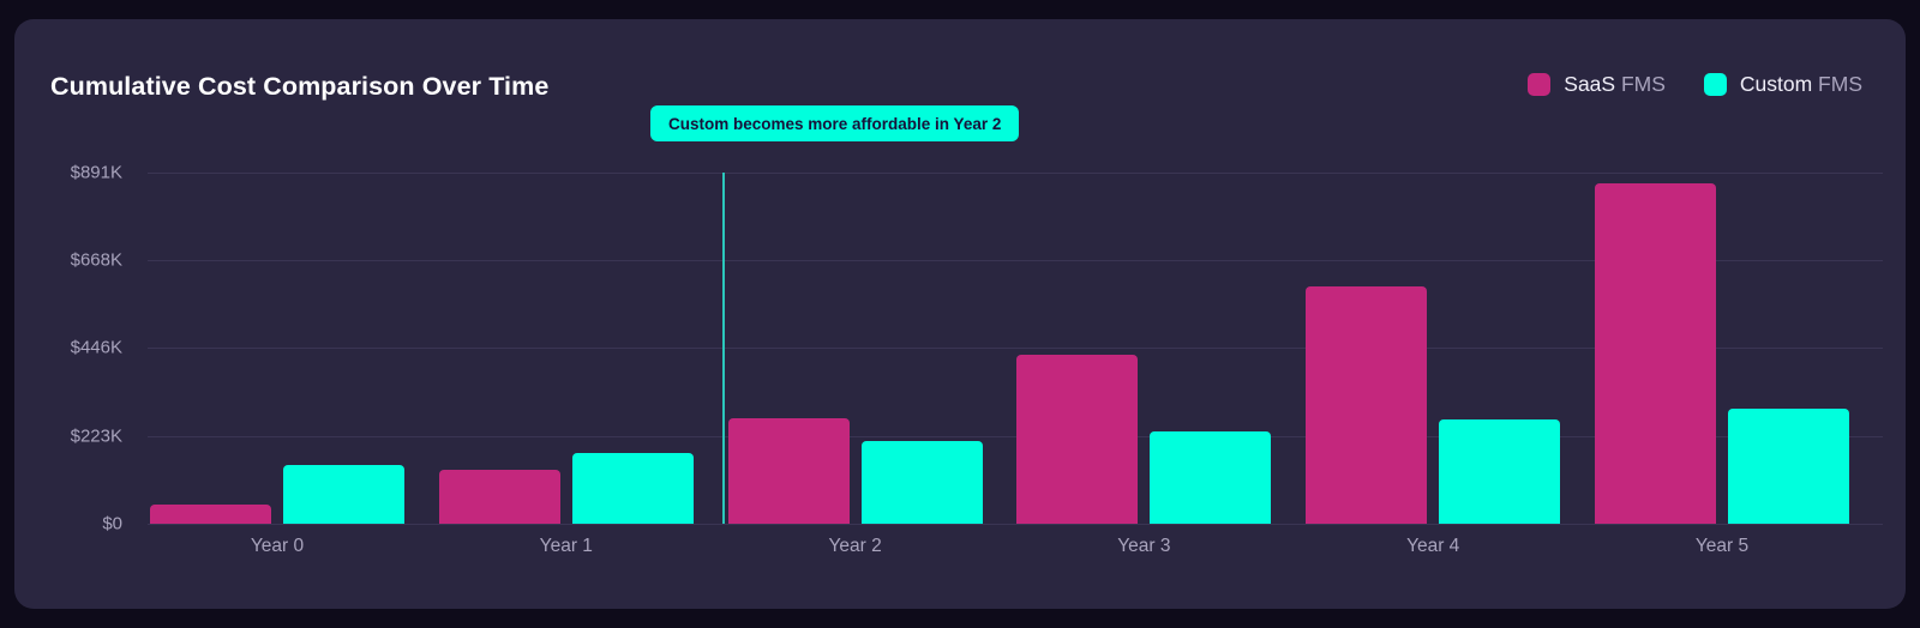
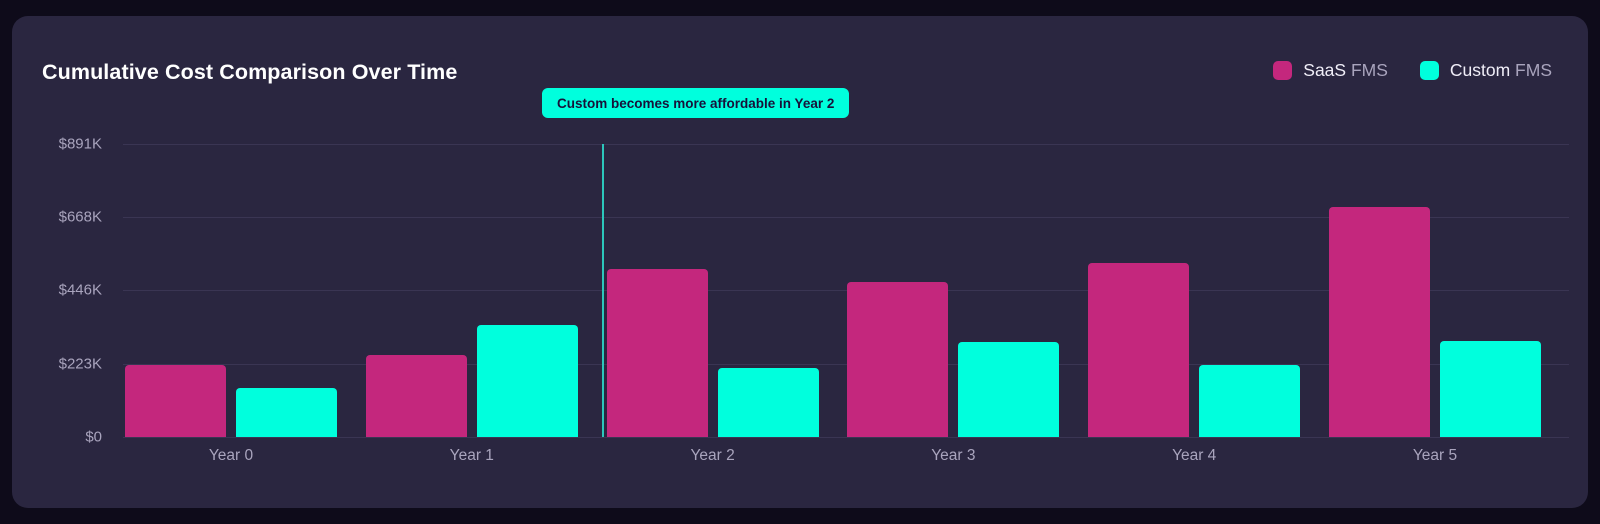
SaaS FMS/Year 0: $50K -> $220K
SaaS FMS/Year 1: $140K -> $250K
Custom FMS/Year 1: $180K -> $340K
SaaS FMS/Year 2: $270K -> $510K
SaaS FMS/Year 3: $430K -> $470K
Custom FMS/Year 3: $240K -> $290K
SaaS FMS/Year 4: $600K -> $530K
Custom FMS/Year 4: $260K -> $220K
SaaS FMS/Year 5: $860K -> $700K
